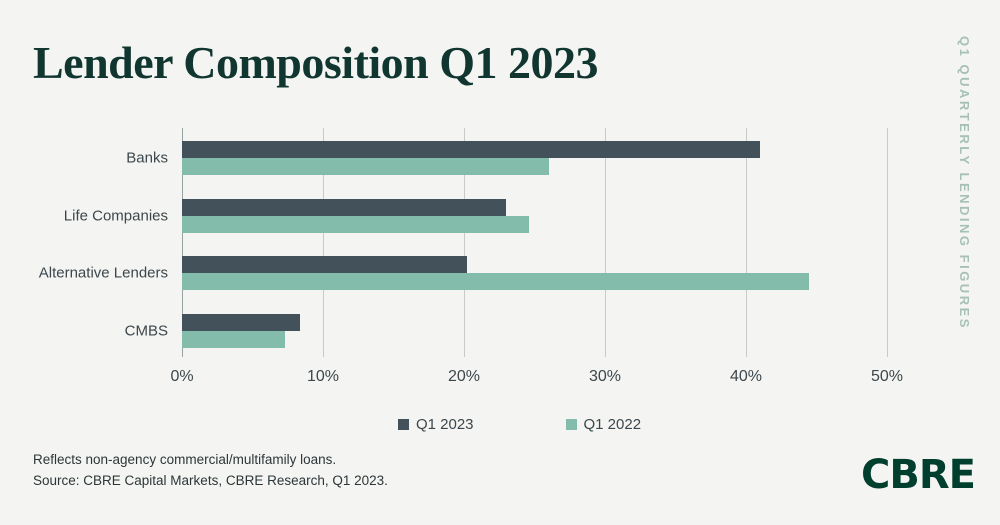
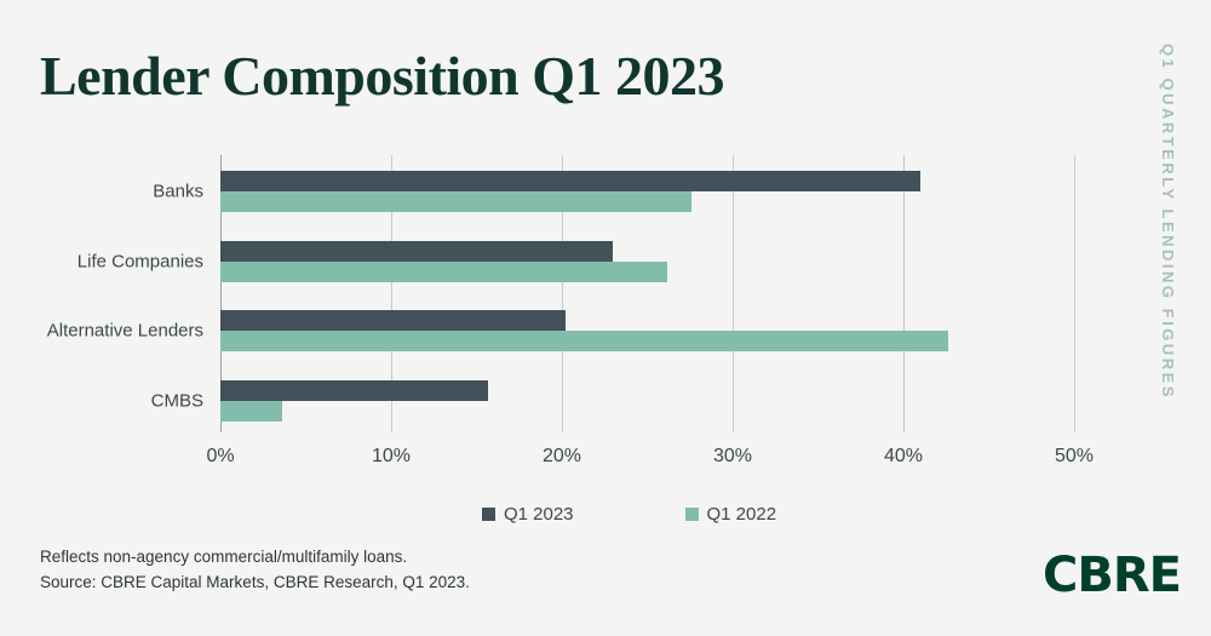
Q1 2022/Banks: 26.0% -> 27.6%
Q1 2022/Life Companies: 24.6% -> 26.2%
Q1 2022/Alternative Lenders: 44.5% -> 42.6%
Q1 2023/CMBS: 8.4% -> 15.7%
Q1 2022/CMBS: 7.3% -> 3.6%
